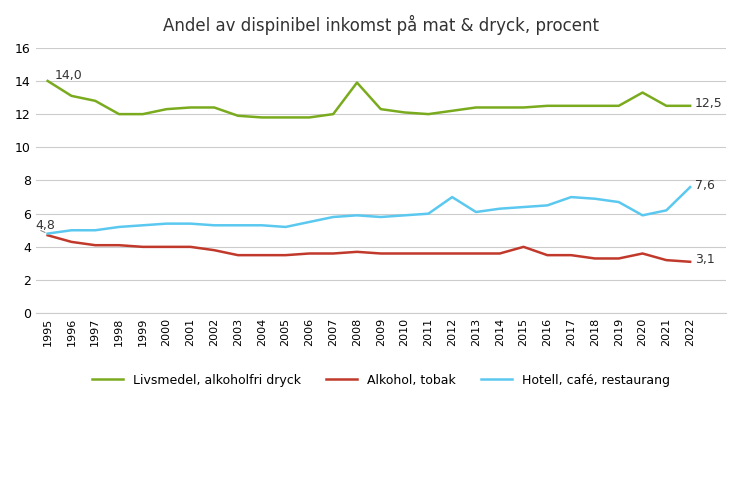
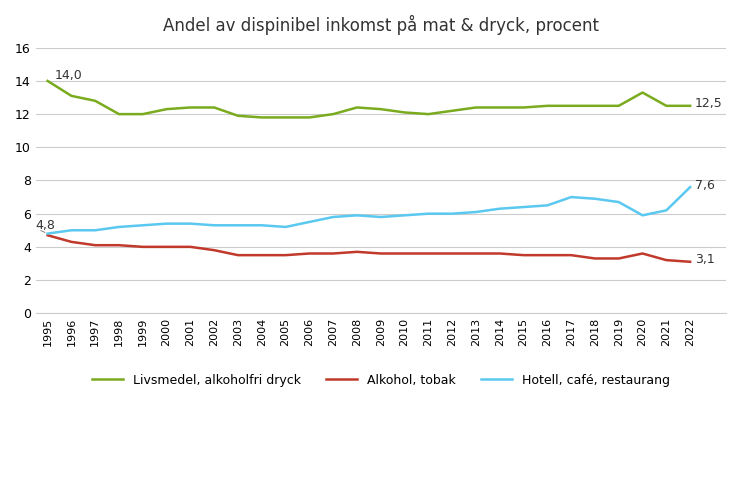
Livsmedel, alkoholfri dryck/2008: 13.9 -> 12.4
Hotell, café, restaurang/2012: 7.0 -> 6.0
Alkohol, tobak/2015: 4.0 -> 3.5
